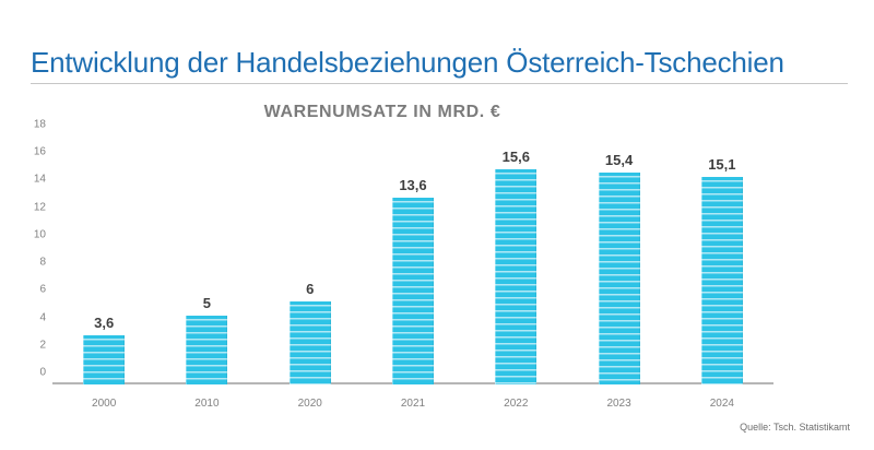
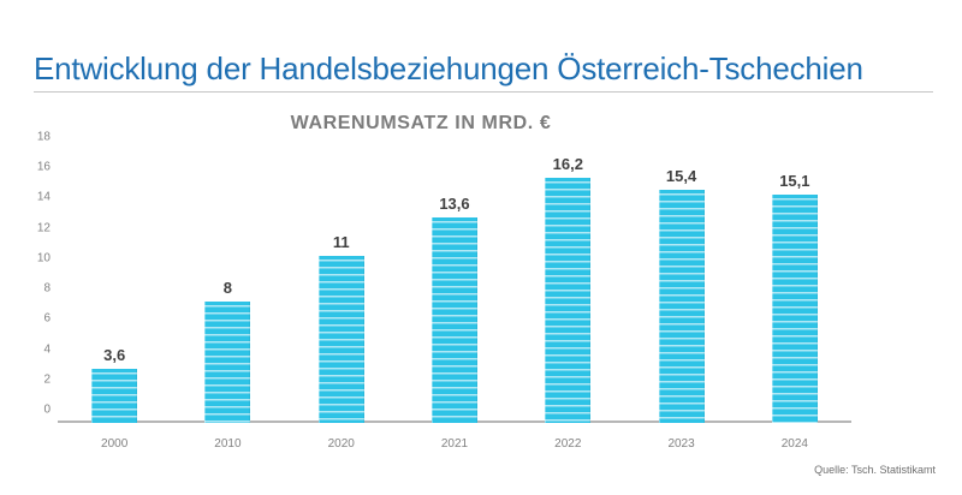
2010: 5 -> 8
2020: 6 -> 11
2022: 15,6 -> 16,2
